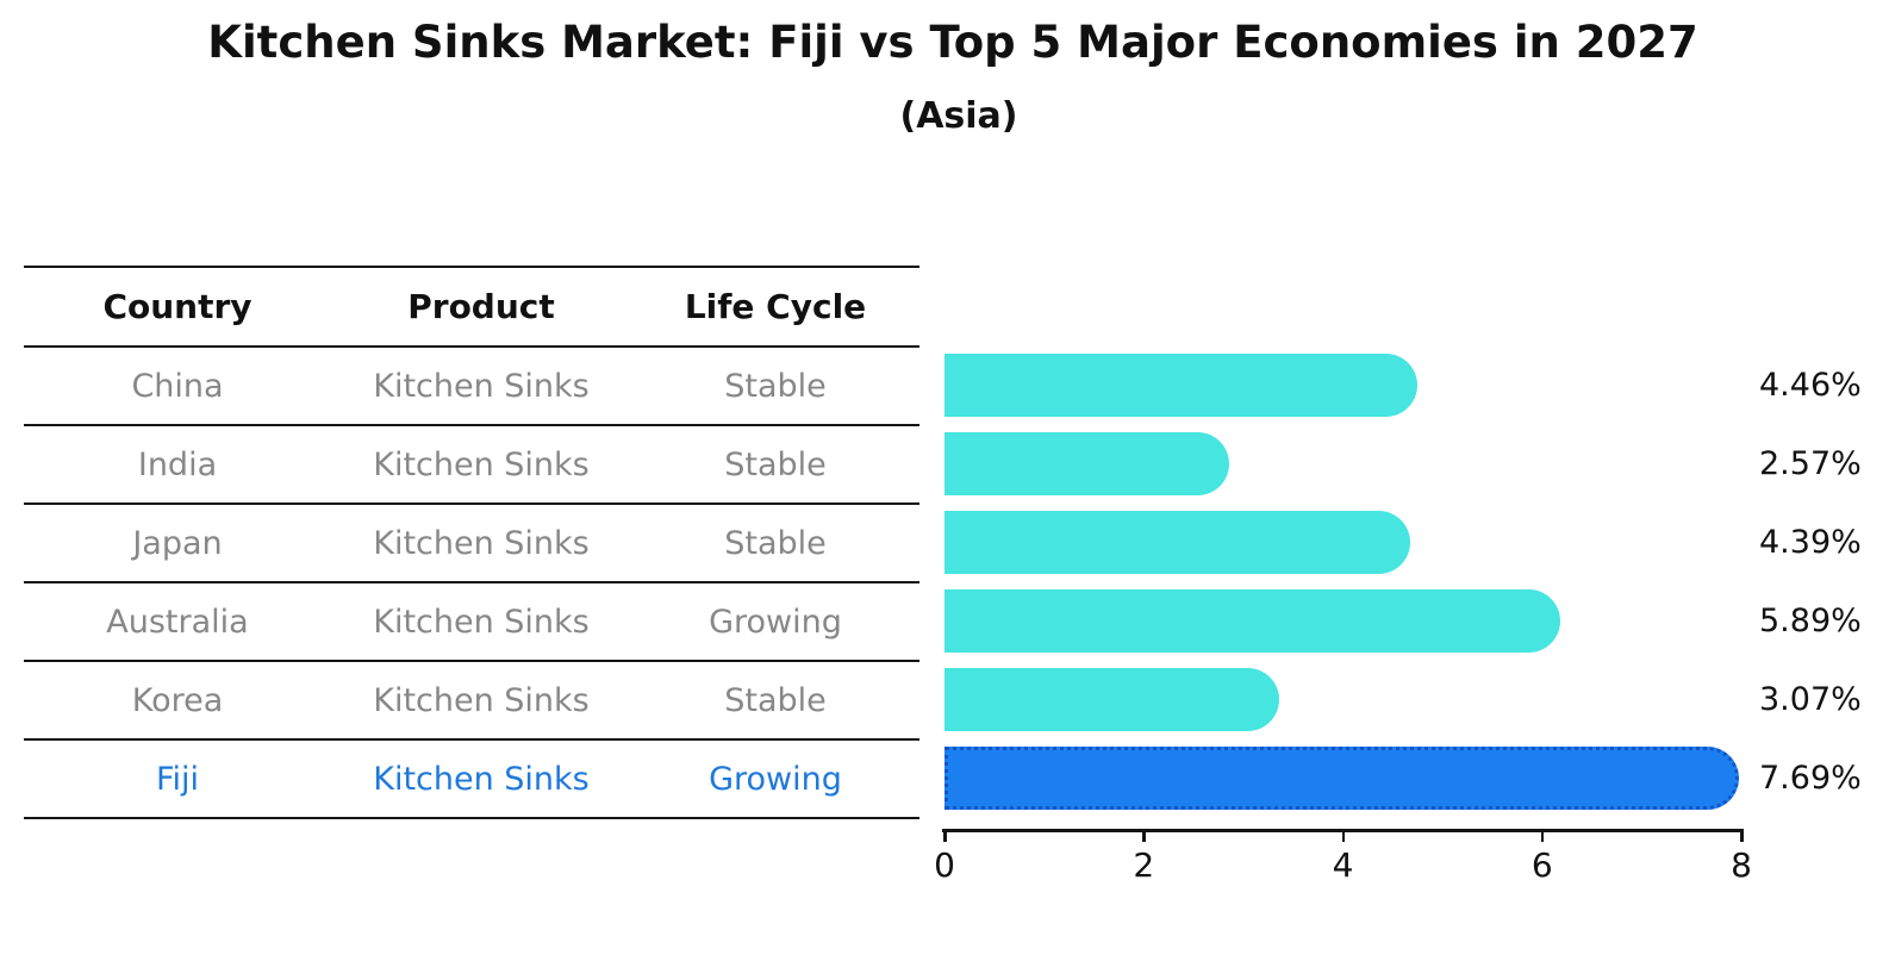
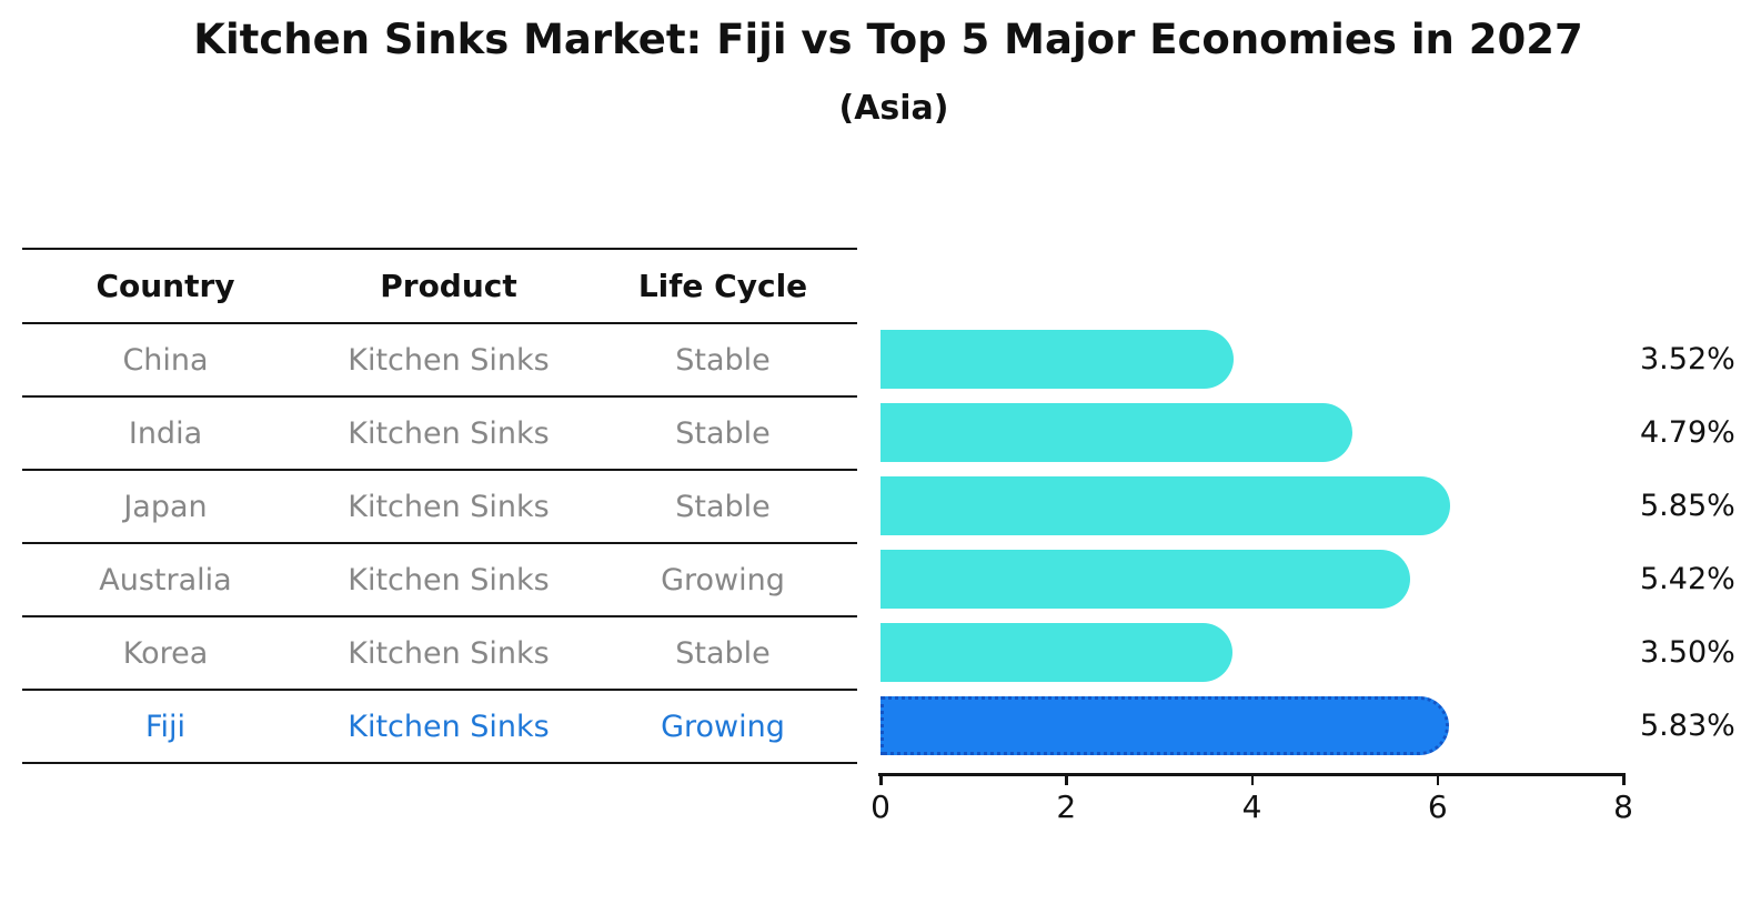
China: 4.46% -> 3.52%
India: 2.57% -> 4.79%
Japan: 4.39% -> 5.85%
Australia: 5.89% -> 5.42%
Korea: 3.07% -> 3.50%
Fiji: 7.69% -> 5.83%
